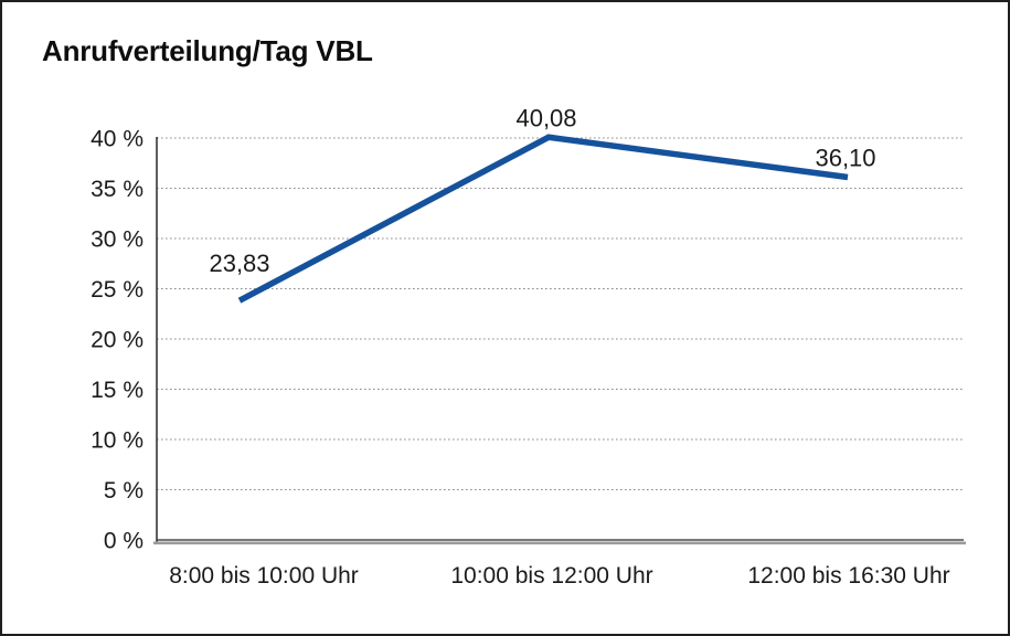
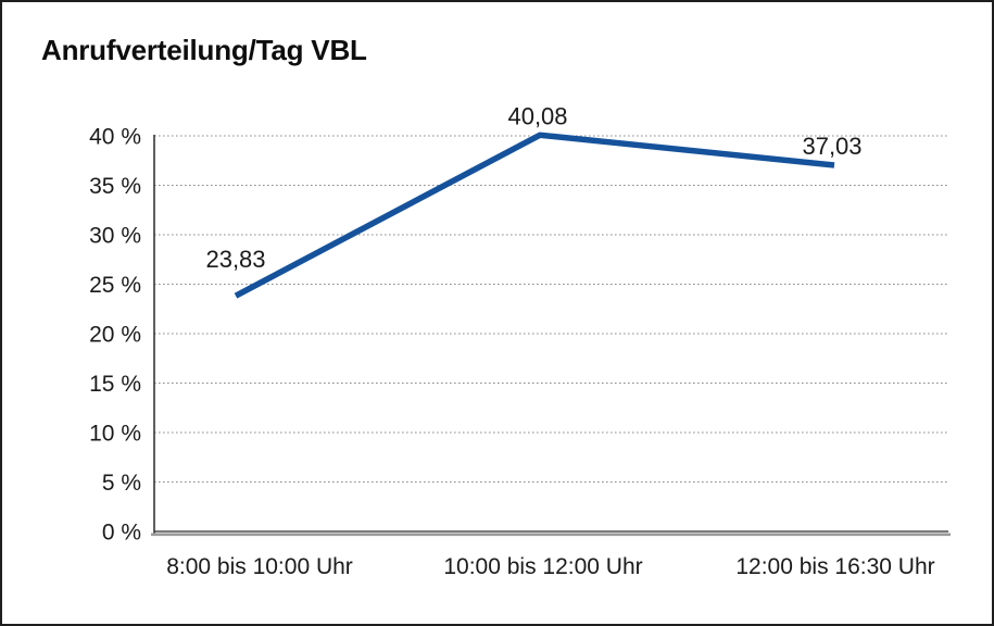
12:00 bis 16:30 Uhr: 36,10 -> 37,03
